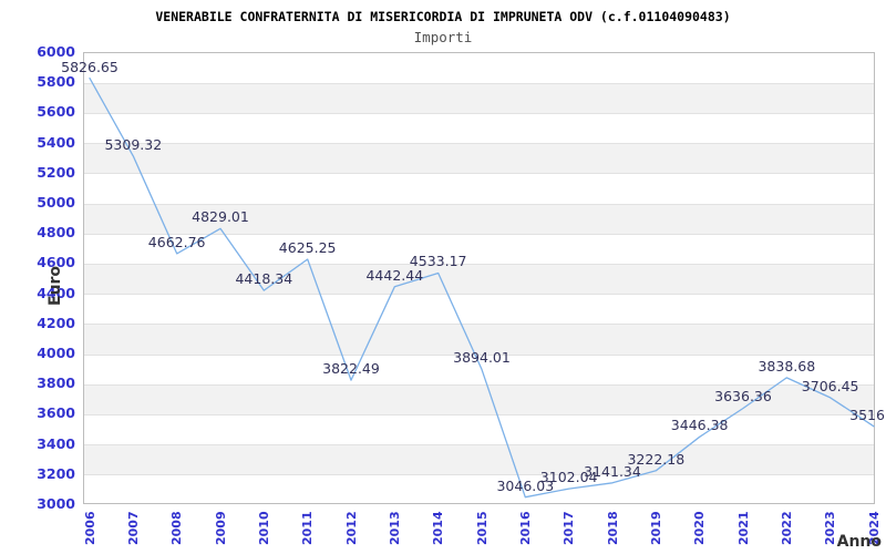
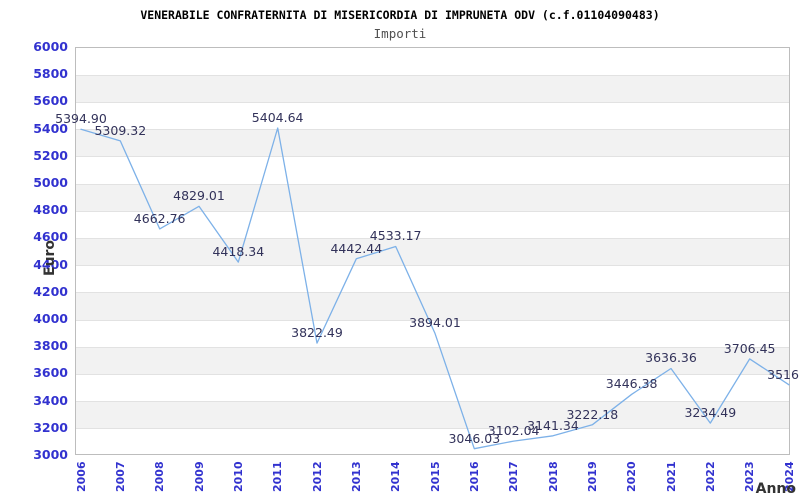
2006: 5826.65 -> 5394.90
2011: 4625.25 -> 5404.64
2022: 3838.68 -> 3234.49
